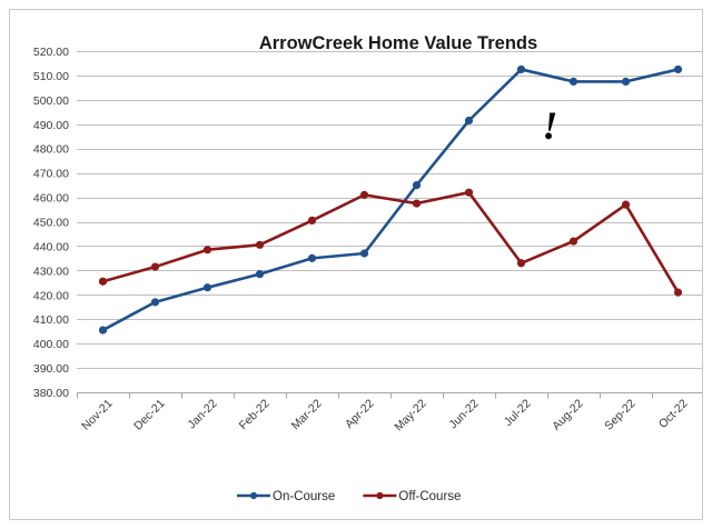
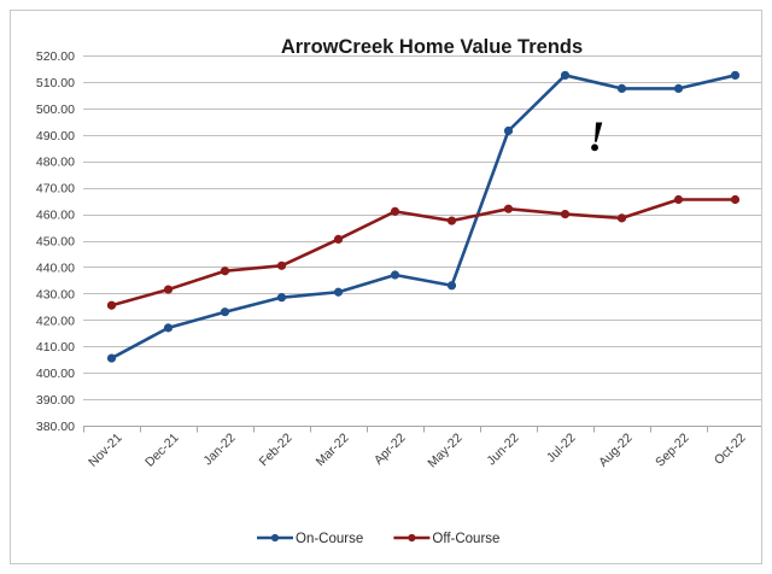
On-Course/Mar-22: 435 -> 430
On-Course/May-22: 465 -> 433
Off-Course/Jul-22: 433 -> 460
Off-Course/Aug-22: 442 -> 458
Off-Course/Sep-22: 457 -> 466
Off-Course/Oct-22: 421 -> 466
